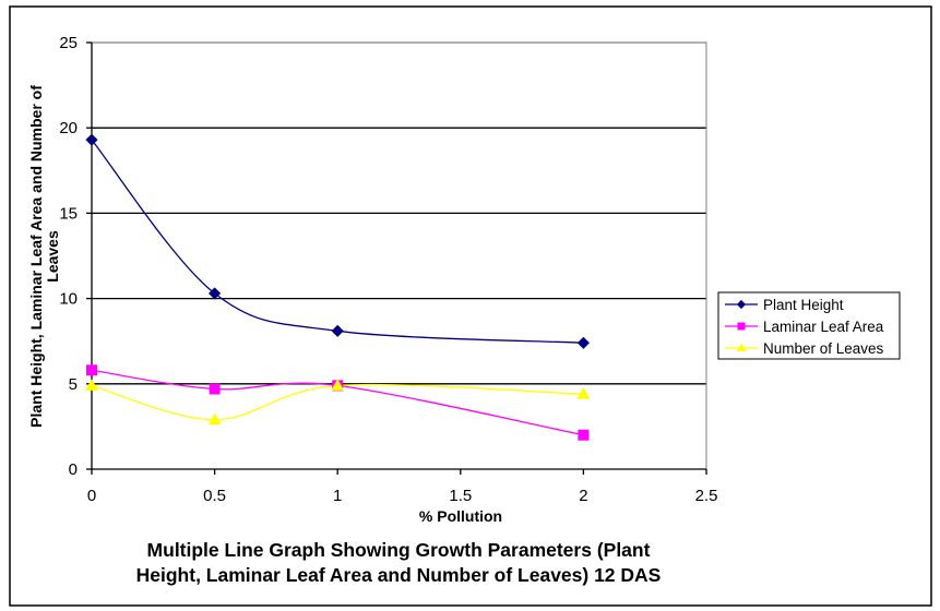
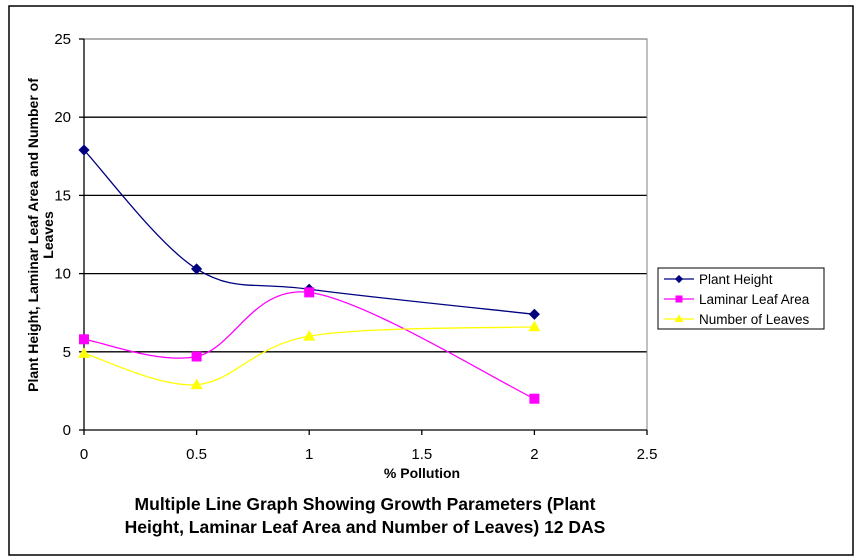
Plant Height/0: 19.3 -> 17.9
Plant Height/1: 8.1 -> 9.0
Laminar Leaf Area/1: 4.9 -> 8.8
Number of Leaves/1: 4.9 -> 6.0
Number of Leaves/2: 4.4 -> 6.6
